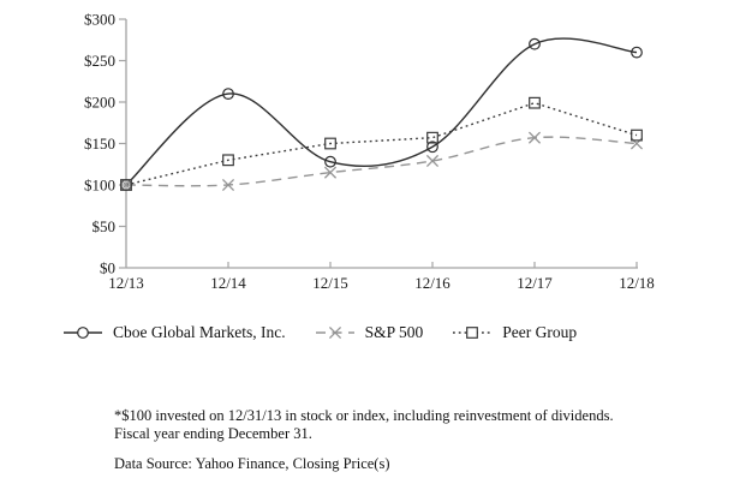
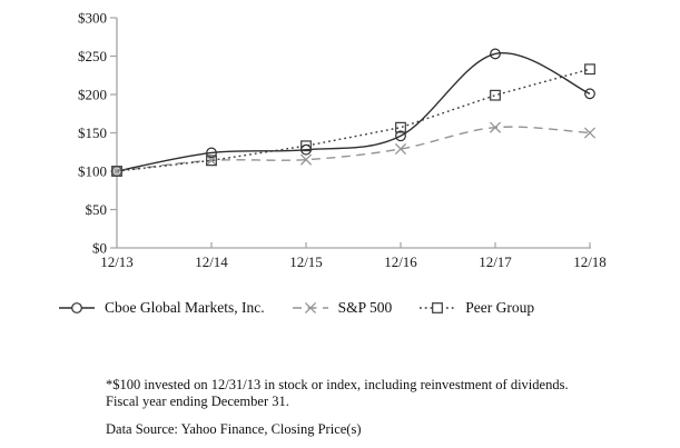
Cboe Global Markets, Inc./12/14: $210 -> $120
S&P 500/12/14: $100 -> $110
Peer Group/12/14: $130 -> $110
Peer Group/12/15: $150 -> $130
Cboe Global Markets, Inc./12/17: $270 -> $250
Cboe Global Markets, Inc./12/18: $260 -> $200
Peer Group/12/18: $160 -> $230
